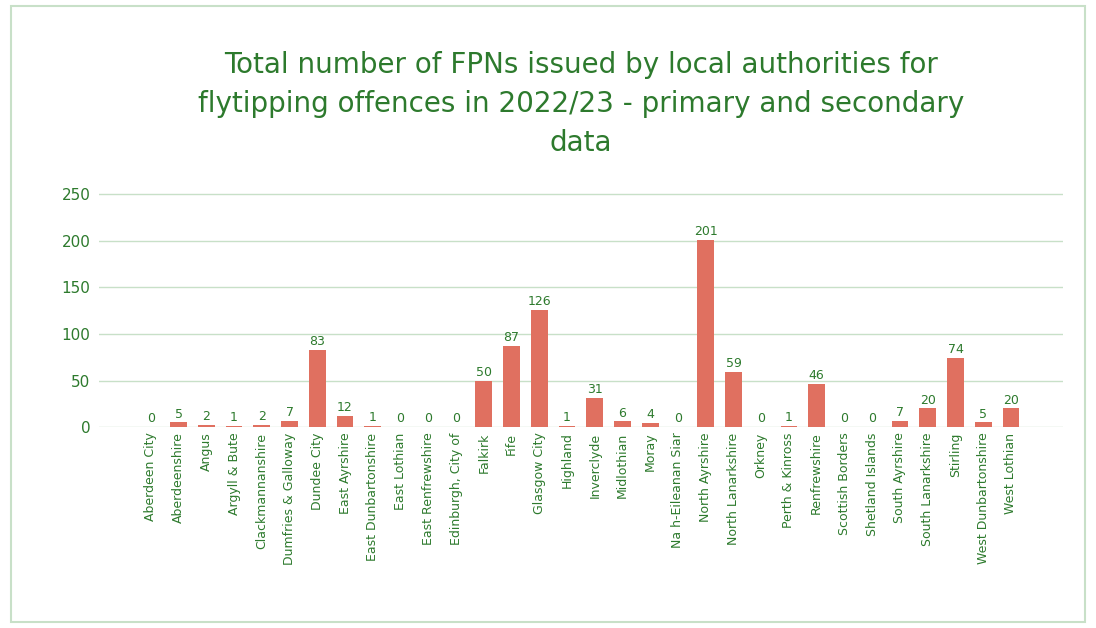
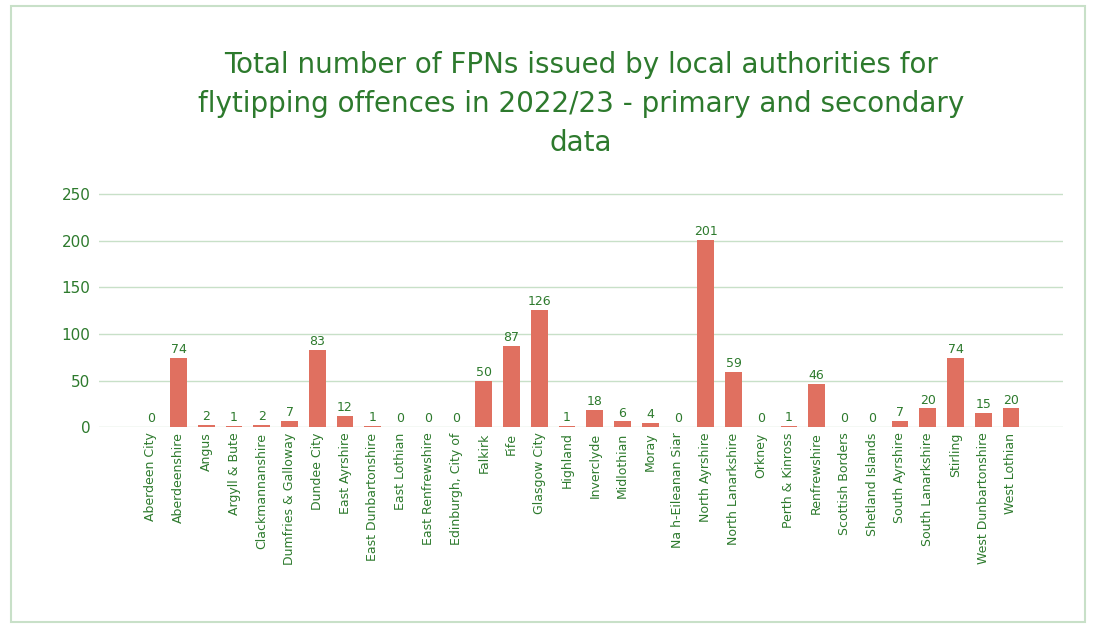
Aberdeenshire: 5 -> 74
Inverclyde: 31 -> 18
West Dunbartonshire: 5 -> 15
